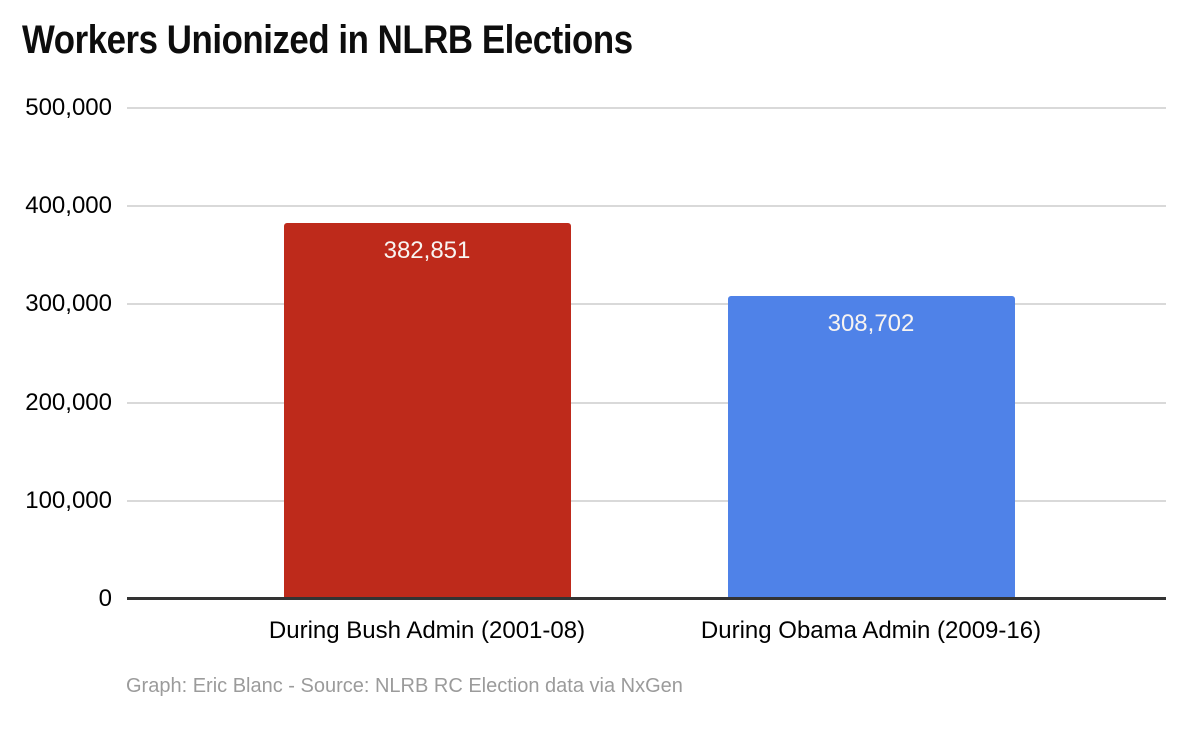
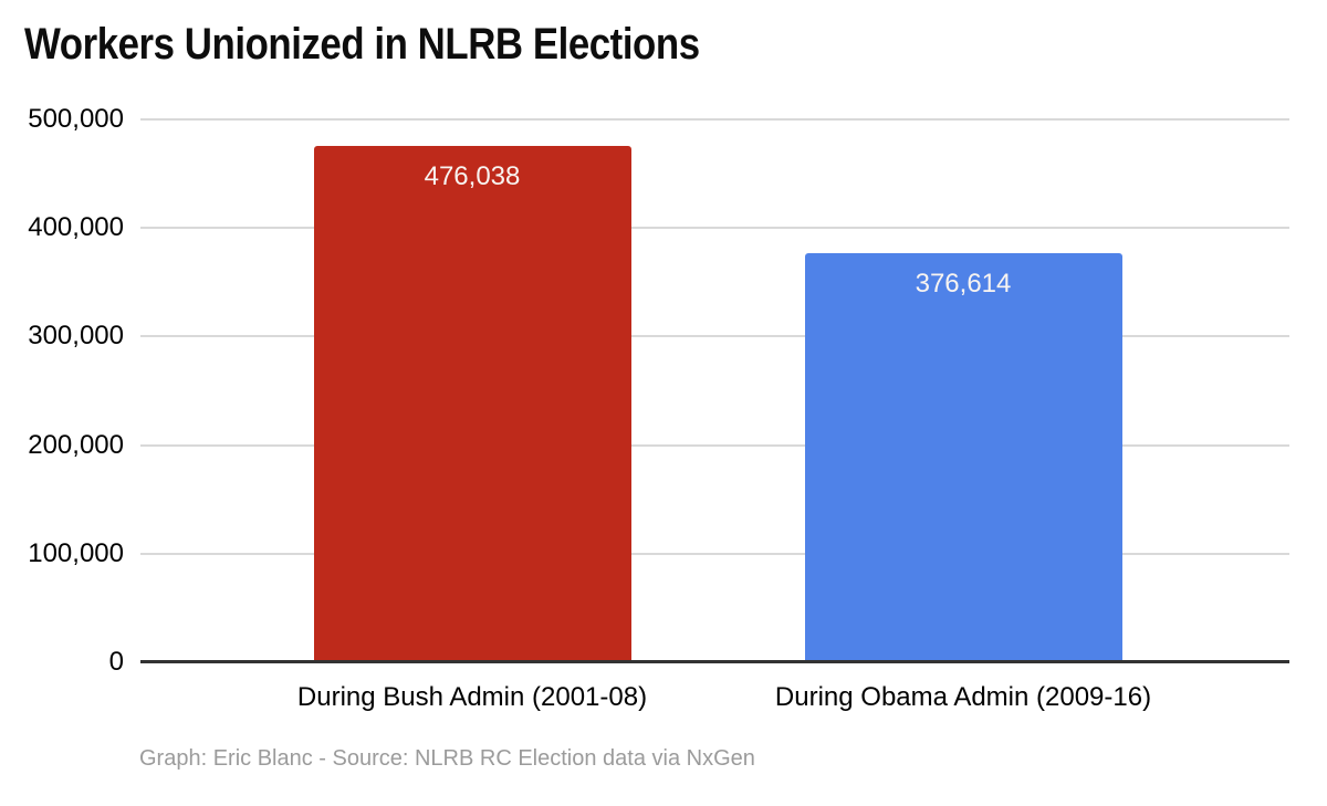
During Bush Admin (2001-08): 382,851 -> 476,038
During Obama Admin (2009-16): 308,702 -> 376,614
